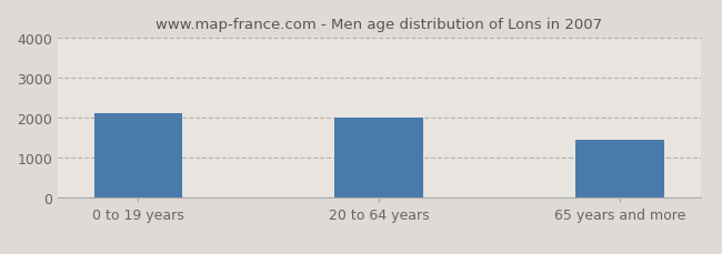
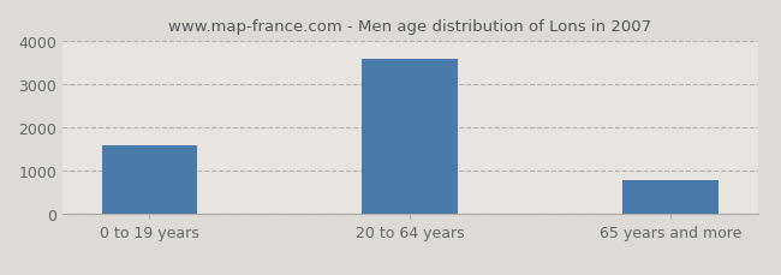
0 to 19 years: 2100 -> 1590
20 to 64 years: 2000 -> 3560
65 years and more: 1450 -> 780
